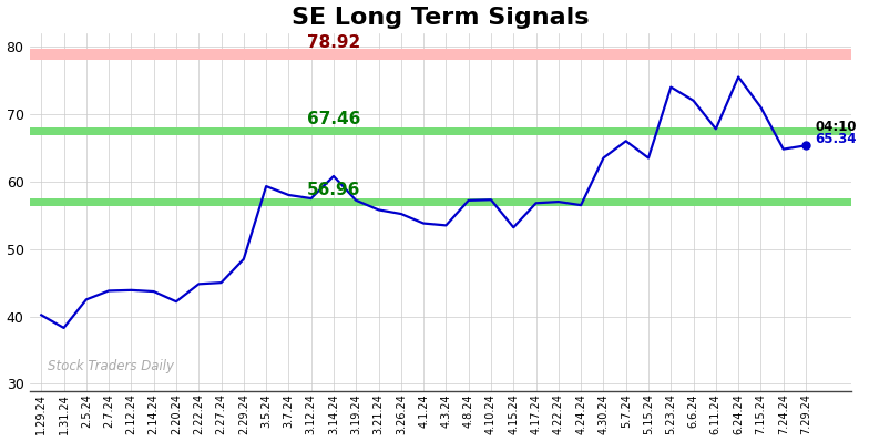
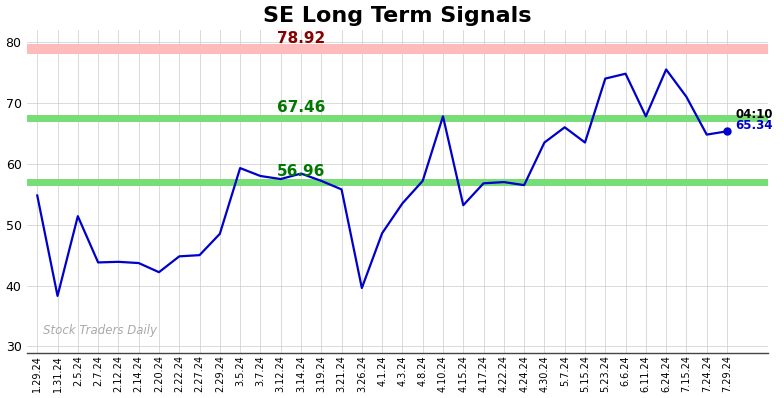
1.29.24: 40.2 -> 54.8
2.5.24: 42.5 -> 51.4
3.14.24: 60.8 -> 58.4
3.26.24: 55.2 -> 39.6
4.1.24: 53.8 -> 48.6
4.10.24: 57.3 -> 67.8
6.6.24: 72.0 -> 74.8
